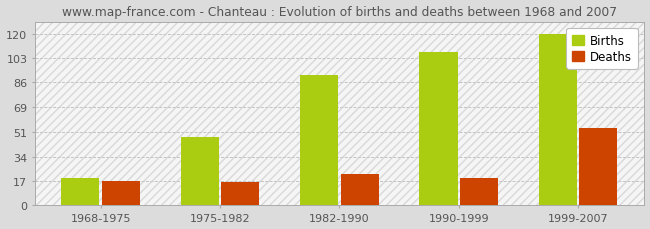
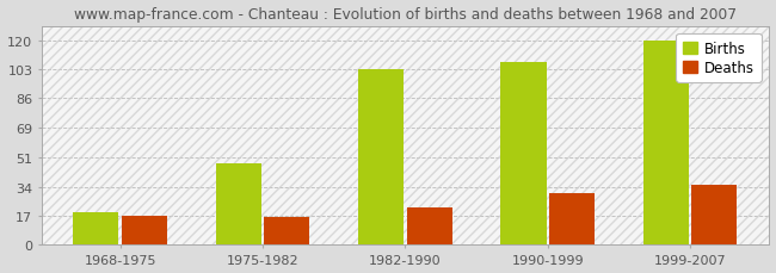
Births/1982-1990: 91 -> 103
Deaths/1990-1999: 19 -> 30
Deaths/1999-2007: 54 -> 35
